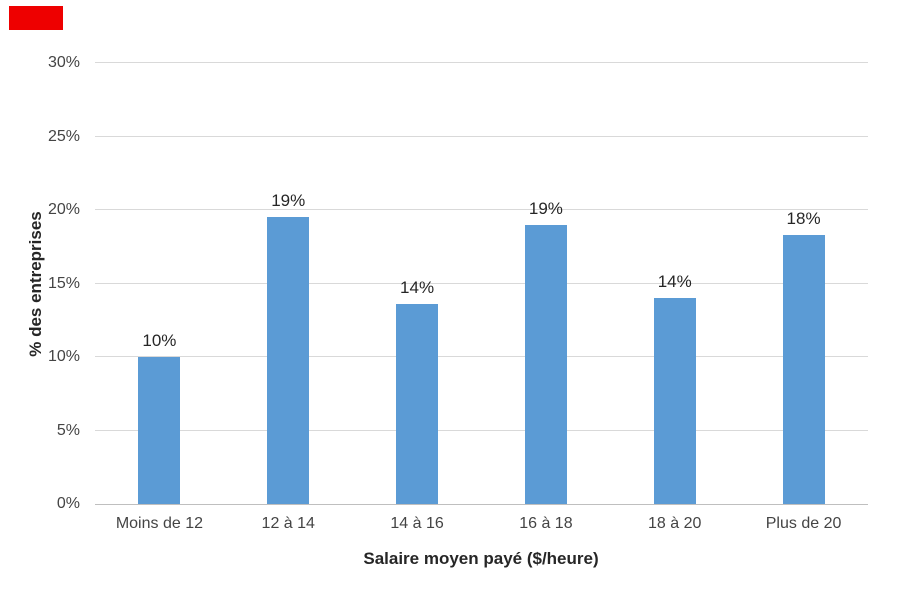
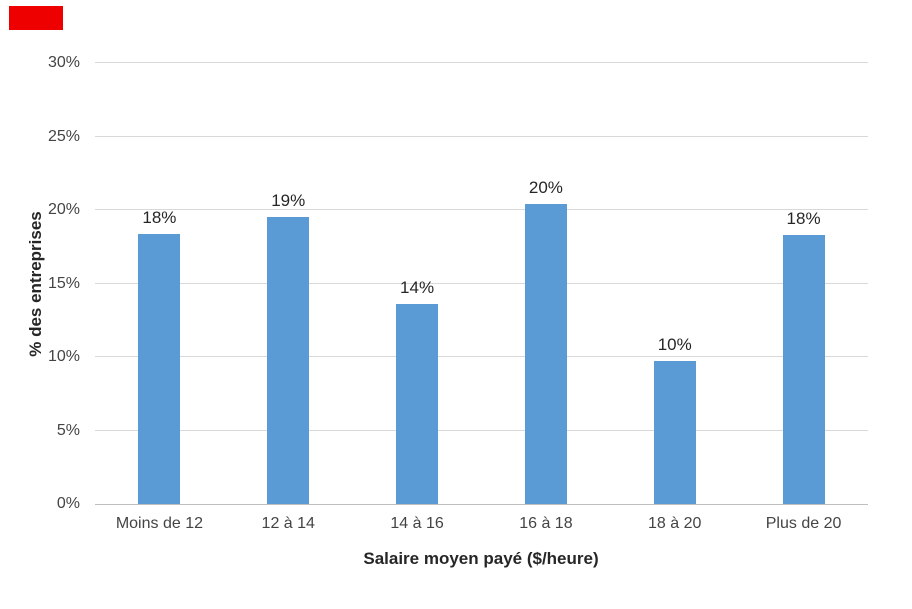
Moins de 12: 10% -> 18%
16 à 18: 19% -> 20%
18 à 20: 14% -> 10%
